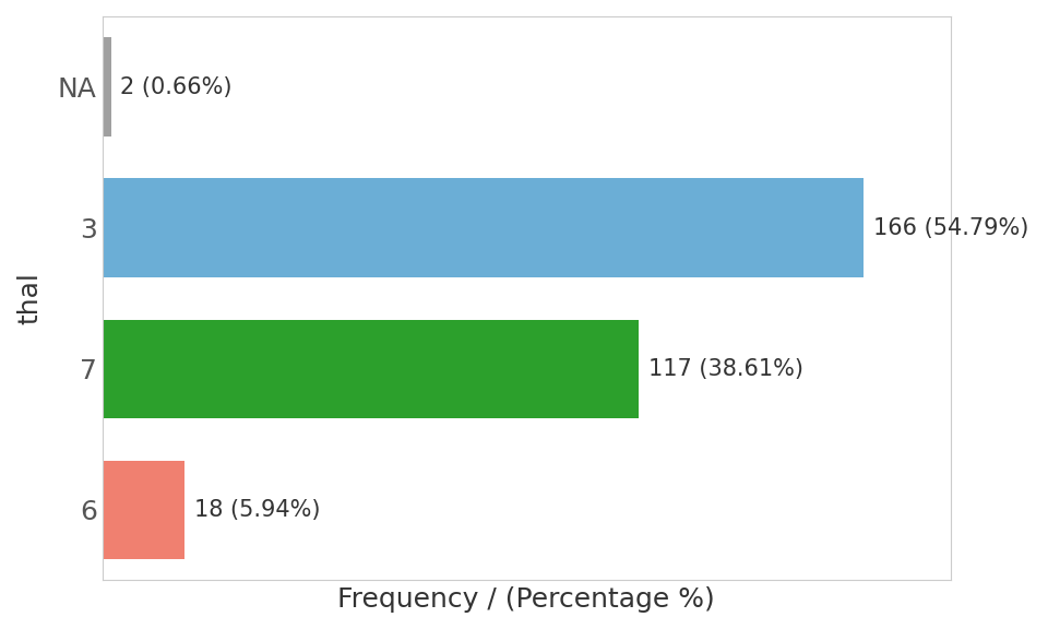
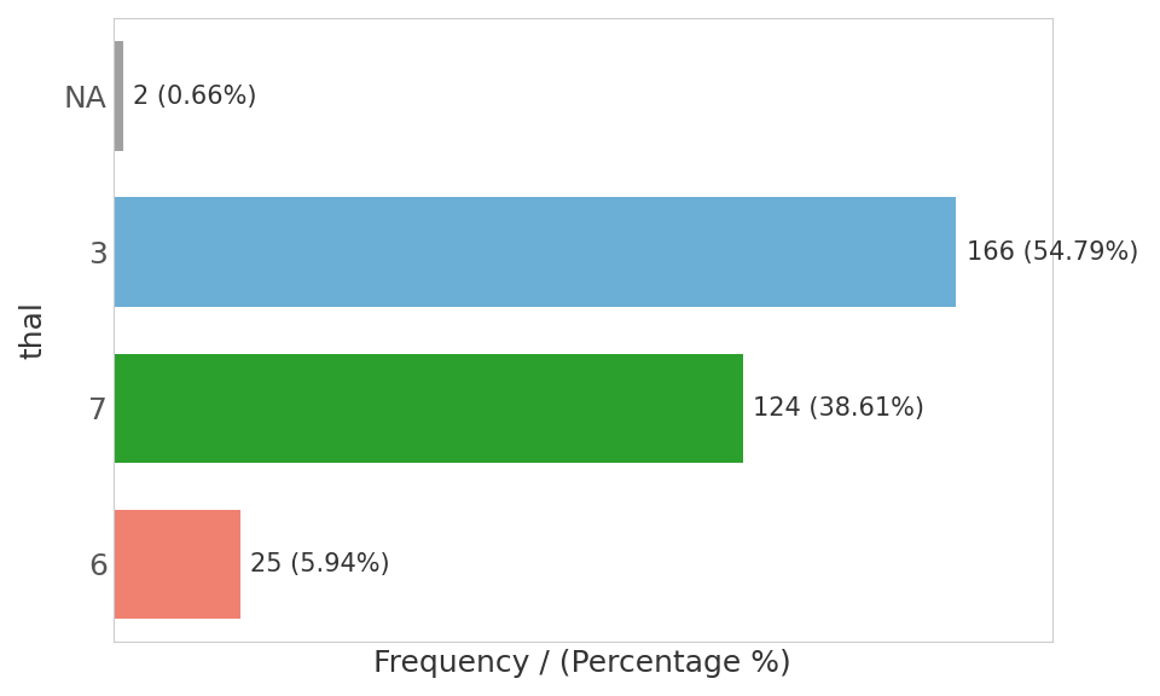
7: 117 -> 124
6: 18 -> 25
